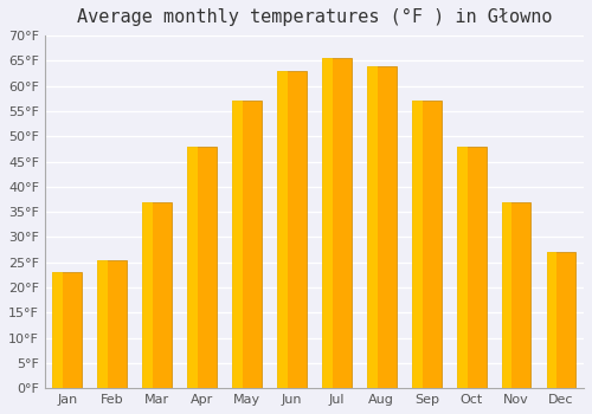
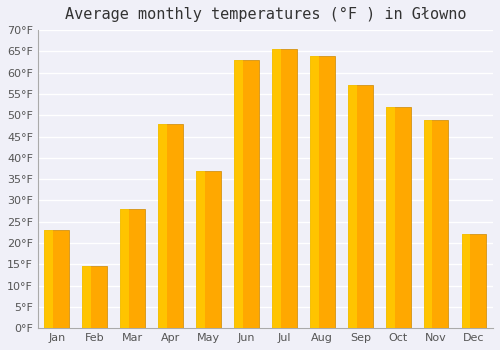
Feb: 25.5°F -> 14.5°F
Mar: 37.0°F -> 28.0°F
May: 57.0°F -> 37.0°F
Oct: 48.0°F -> 52.0°F
Nov: 37.0°F -> 49.0°F
Dec: 27.0°F -> 22.0°F
